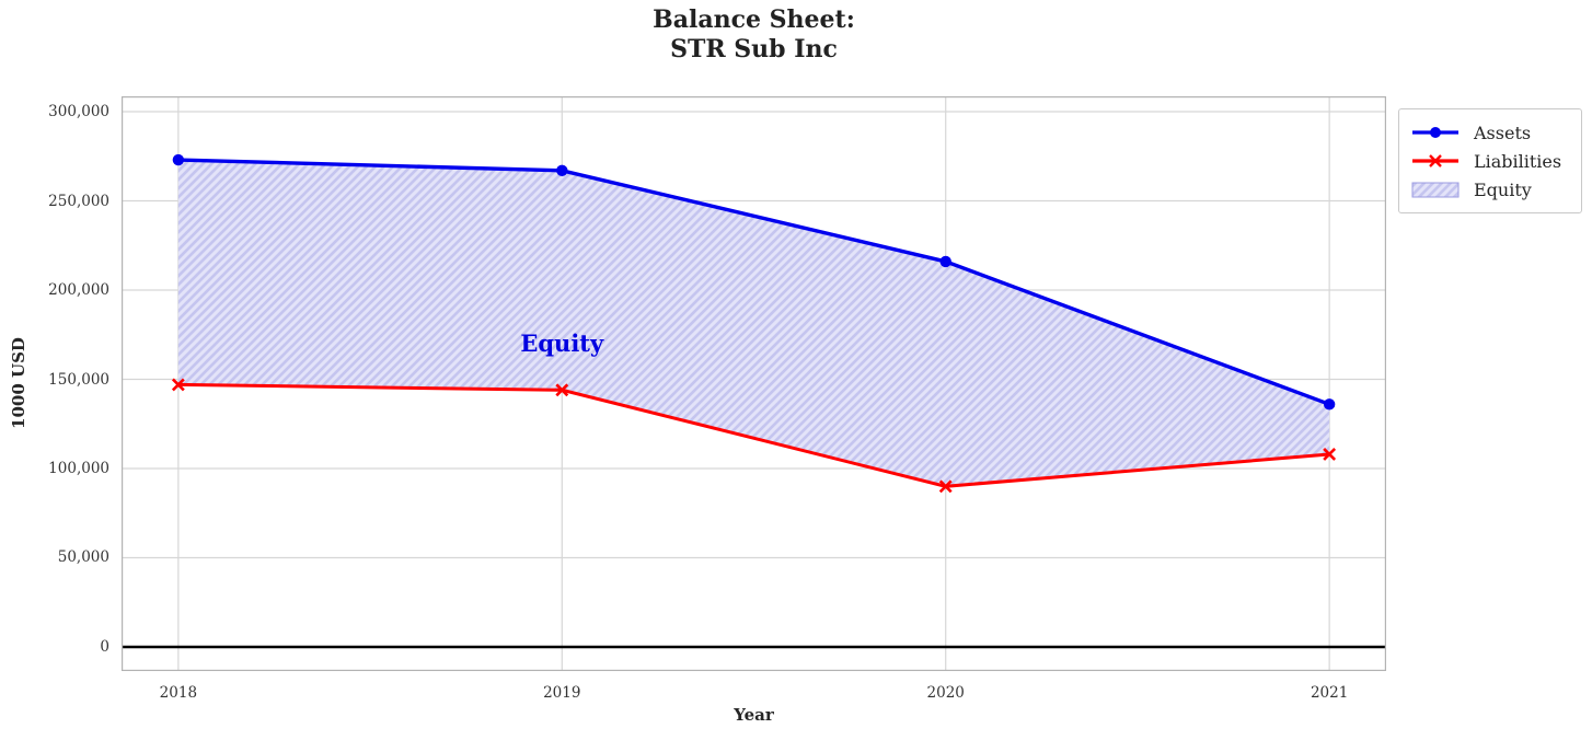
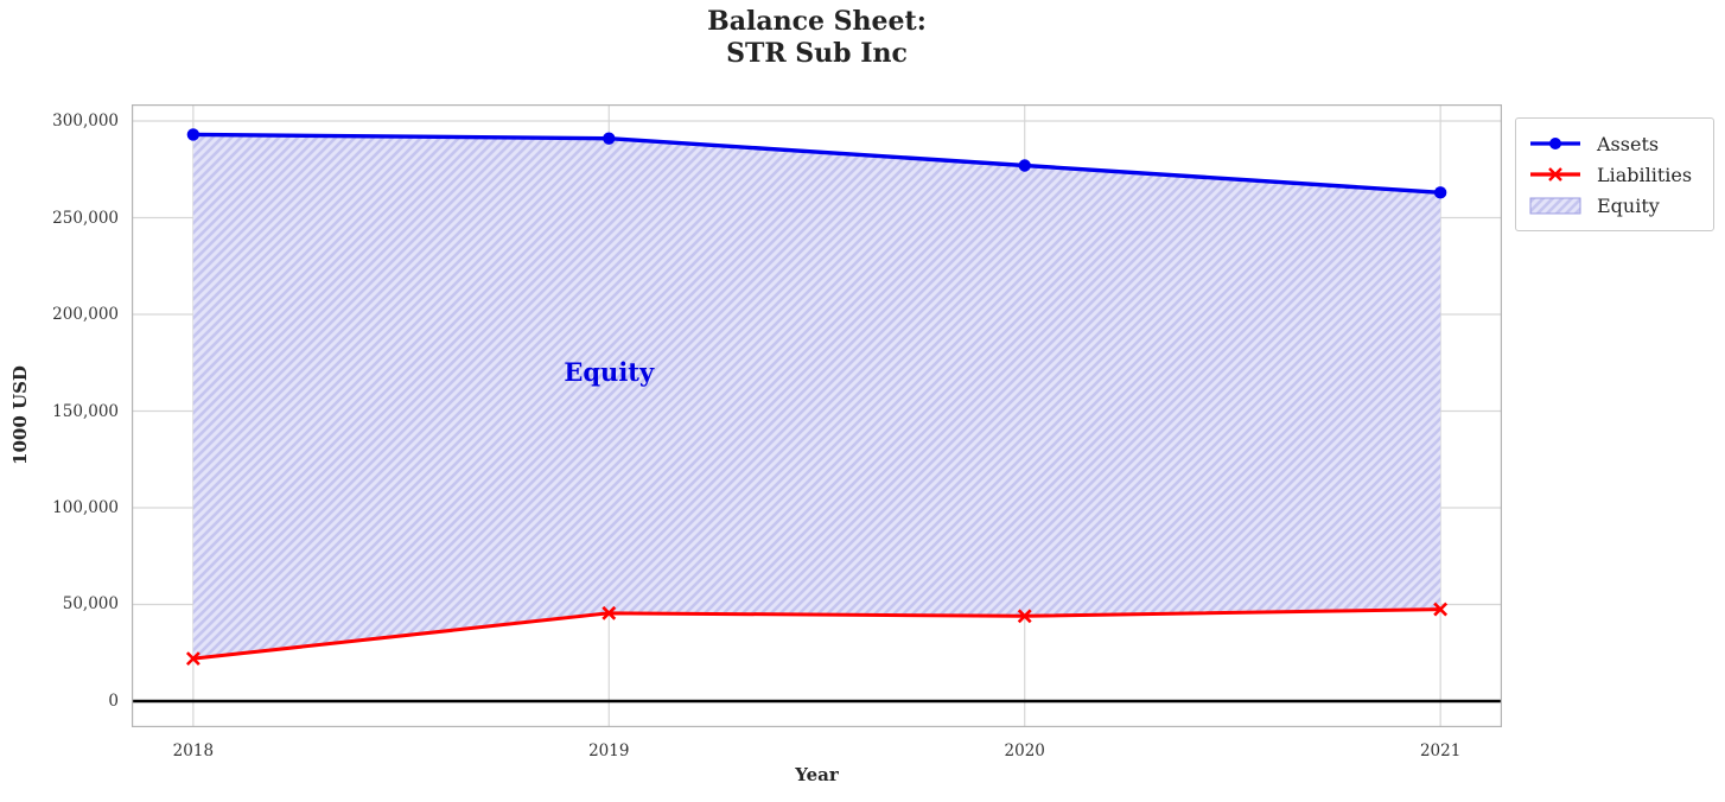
Assets/2018: 273000 -> 293000
Liabilities/2018: 147000 -> 22000
Assets/2019: 267000 -> 291000
Liabilities/2019: 144000 -> 46000
Assets/2020: 216000 -> 277000
Liabilities/2020: 90000 -> 44000
Assets/2021: 136000 -> 263000
Liabilities/2021: 108000 -> 48000
